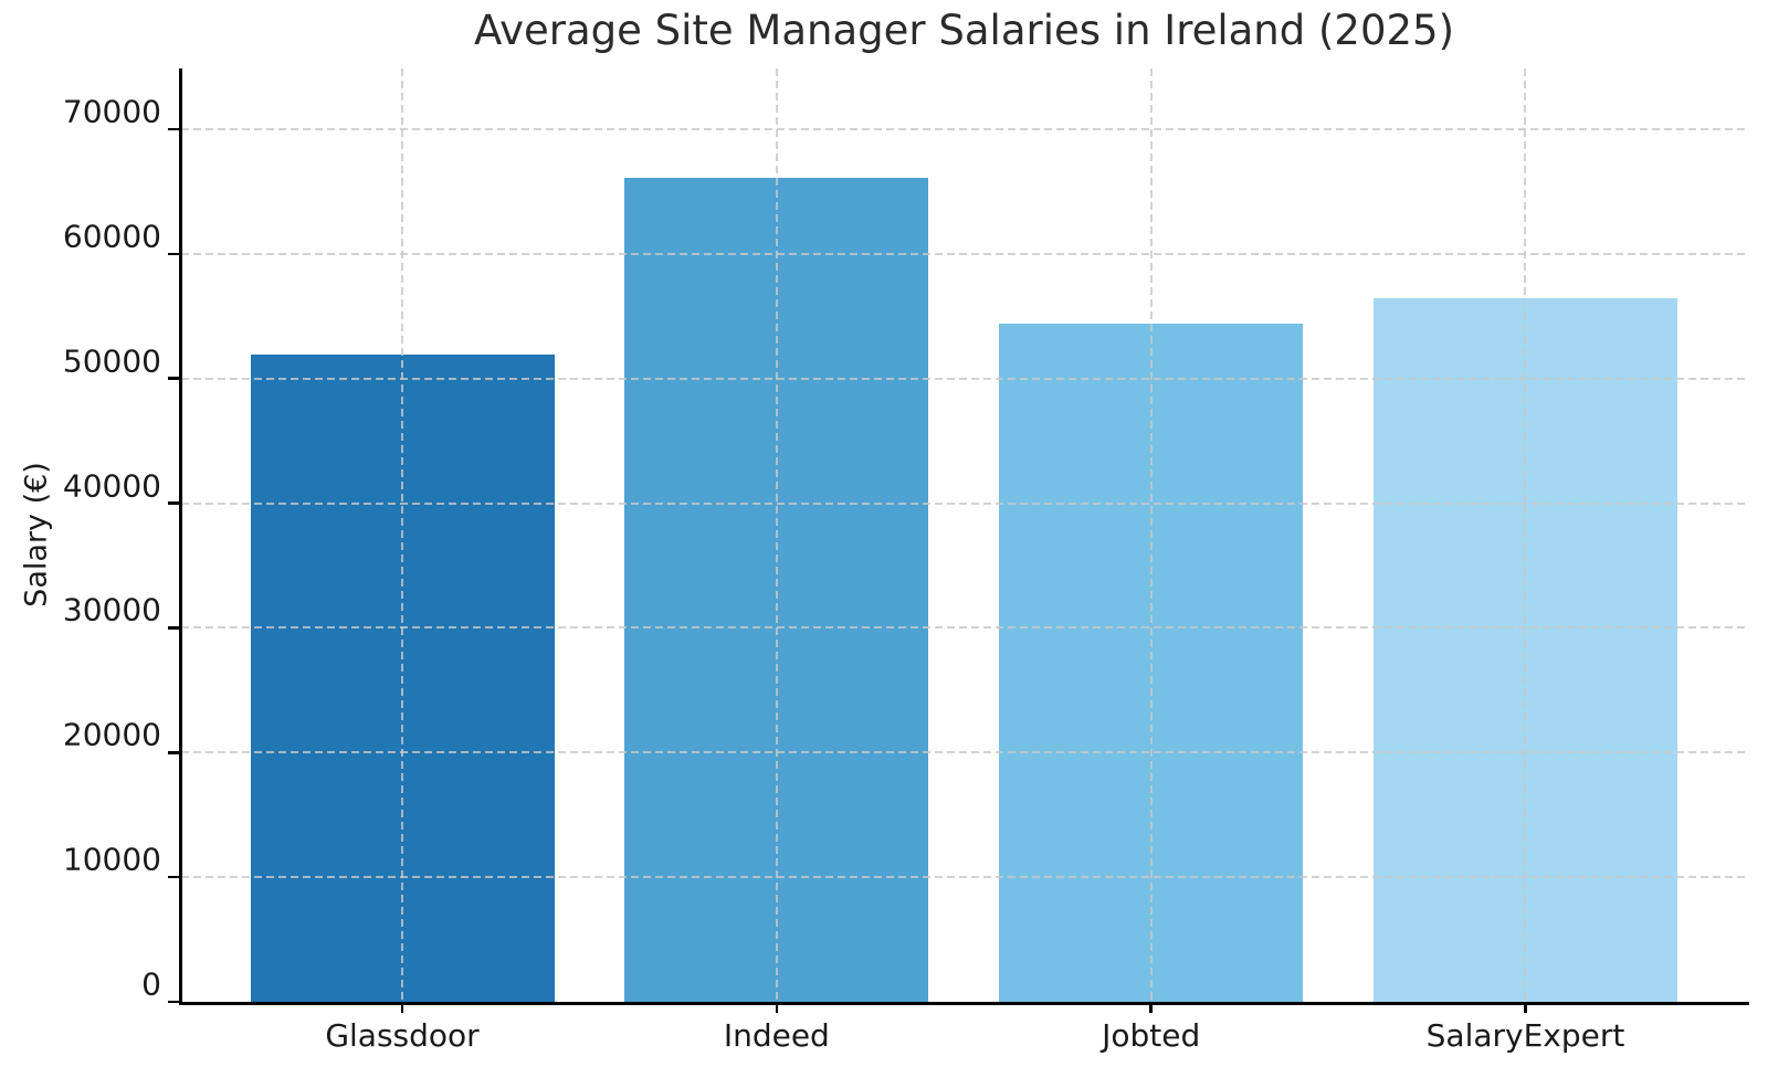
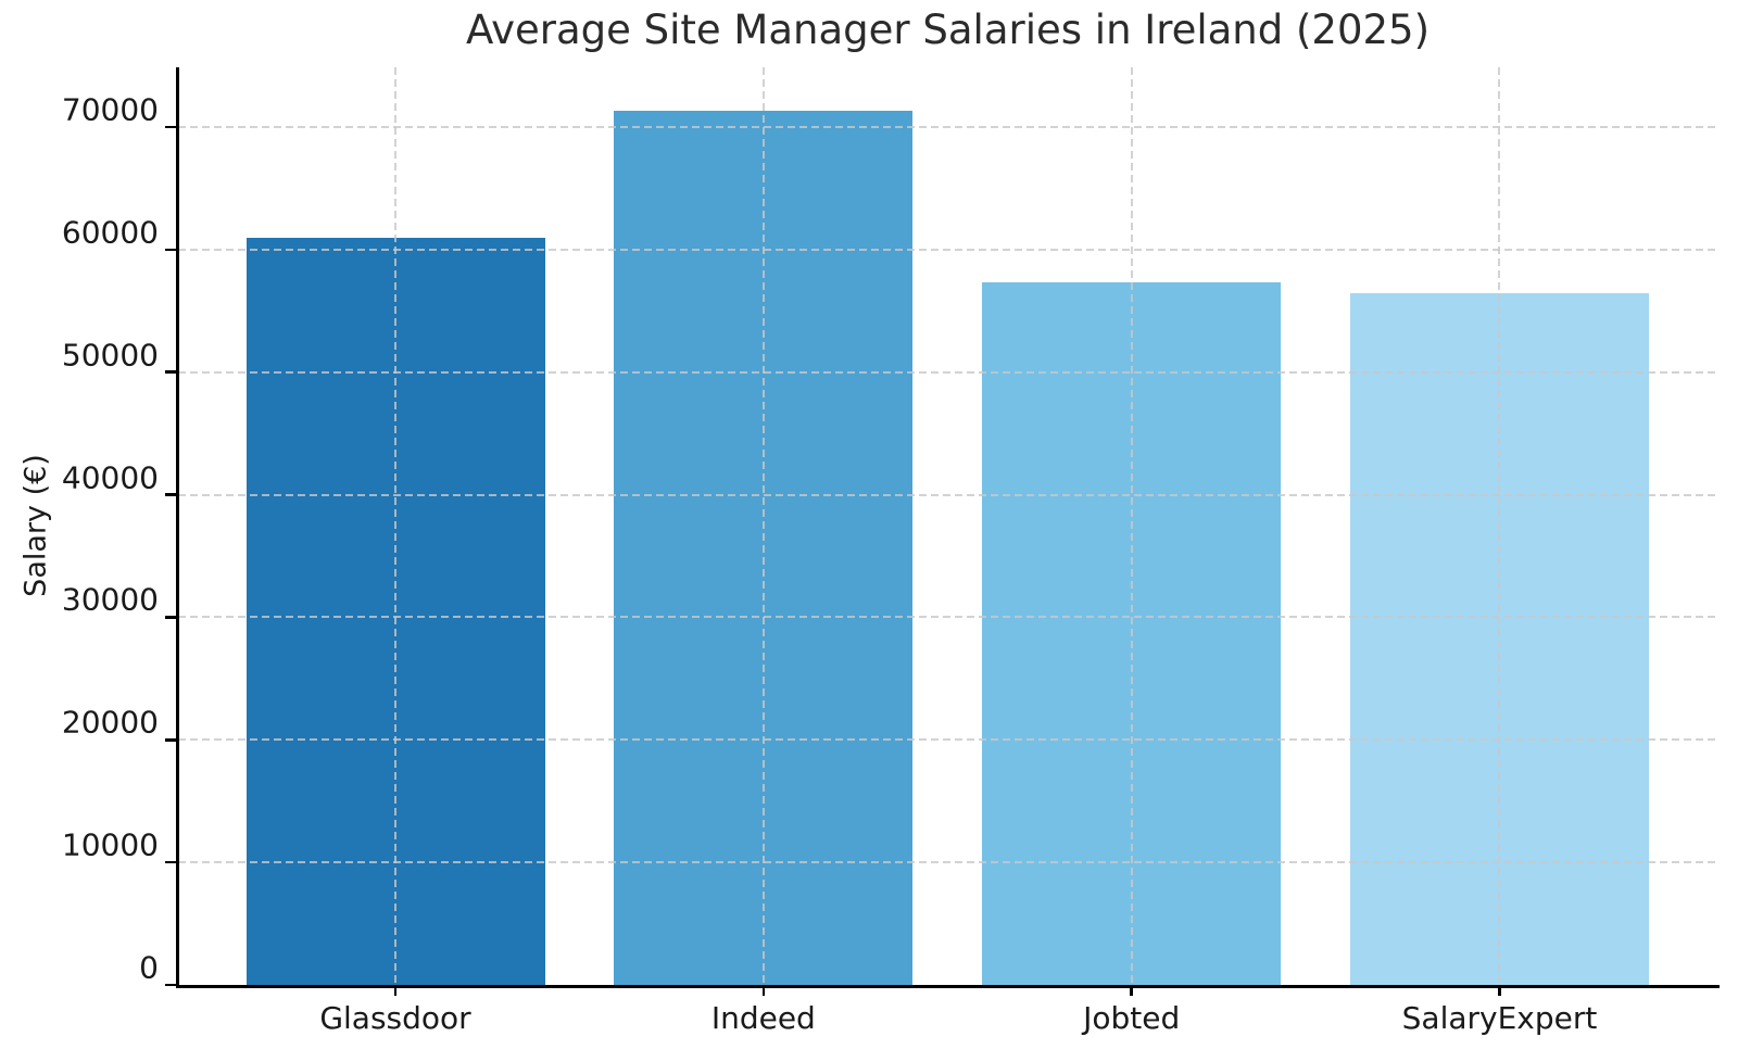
Glassdoor: 51900 -> 61000
Indeed: 66100 -> 71300
Jobted: 54400 -> 57300
